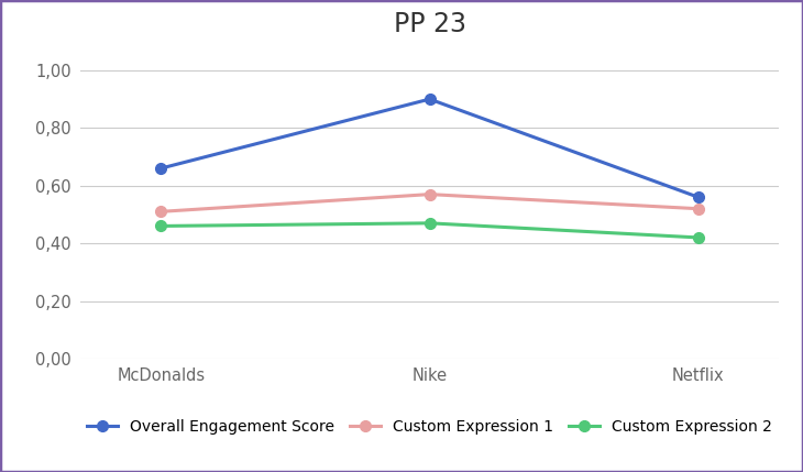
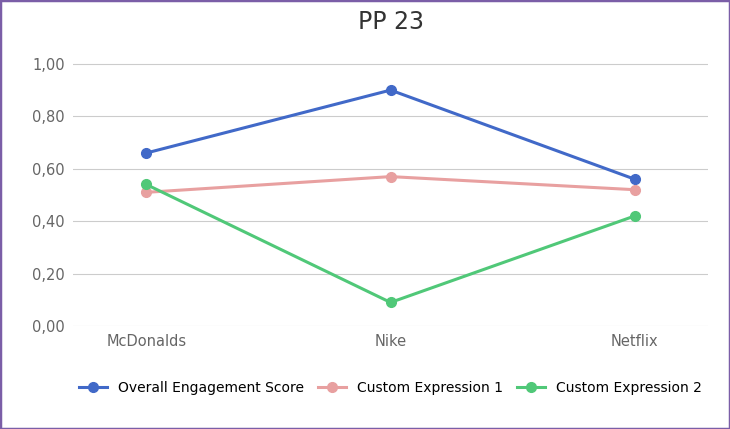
Custom Expression 2/McDonalds: 0,46 -> 0,54
Custom Expression 2/Nike: 0,47 -> 0,09
